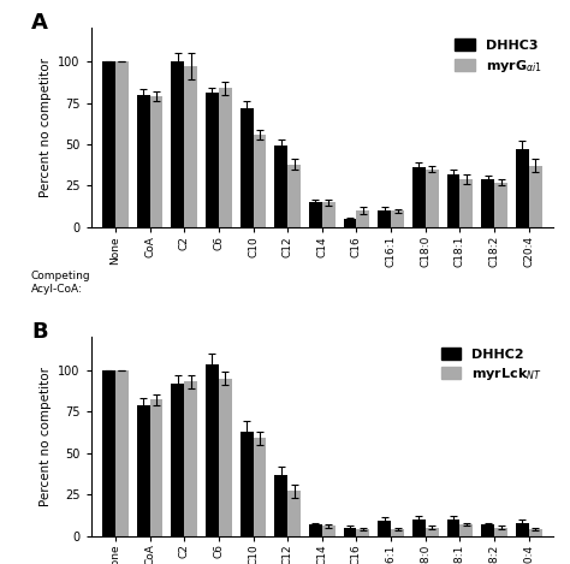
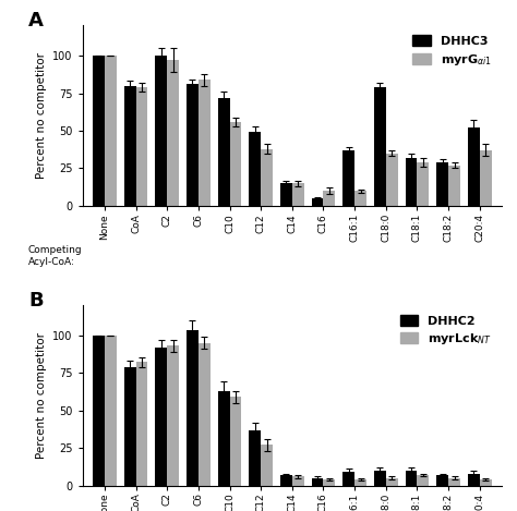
DHHC3/C16:1: 10 -> 37
DHHC3/C18:0: 36 -> 79
DHHC3/C20:4: 47 -> 52
